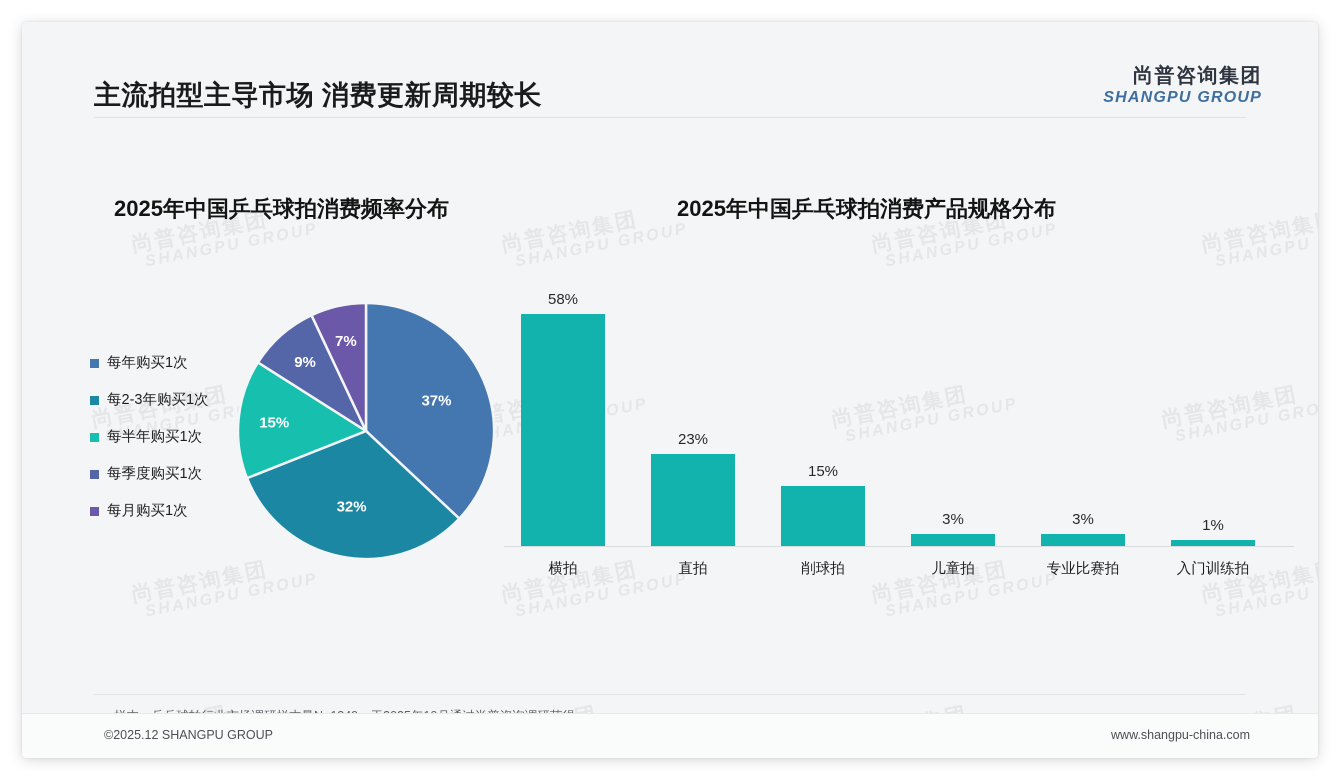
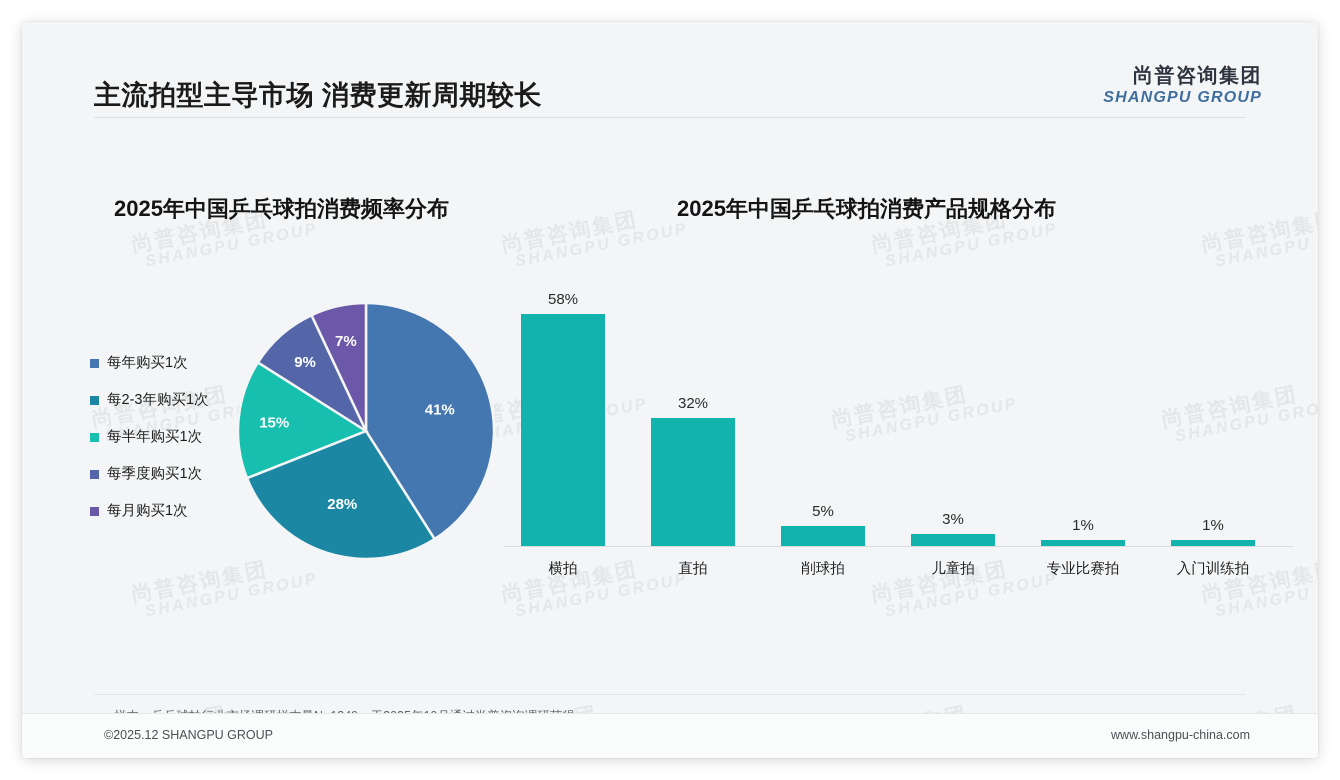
2025年中国乒乓球拍消费频率分布/每年购买1次: 37% -> 41%
2025年中国乒乓球拍消费频率分布/每2-3年购买1次: 32% -> 28%
2025年中国乒乓球拍消费产品规格分布/直拍: 23% -> 32%
2025年中国乒乓球拍消费产品规格分布/削球拍: 15% -> 5%
2025年中国乒乓球拍消费产品规格分布/专业比赛拍: 3% -> 1%
